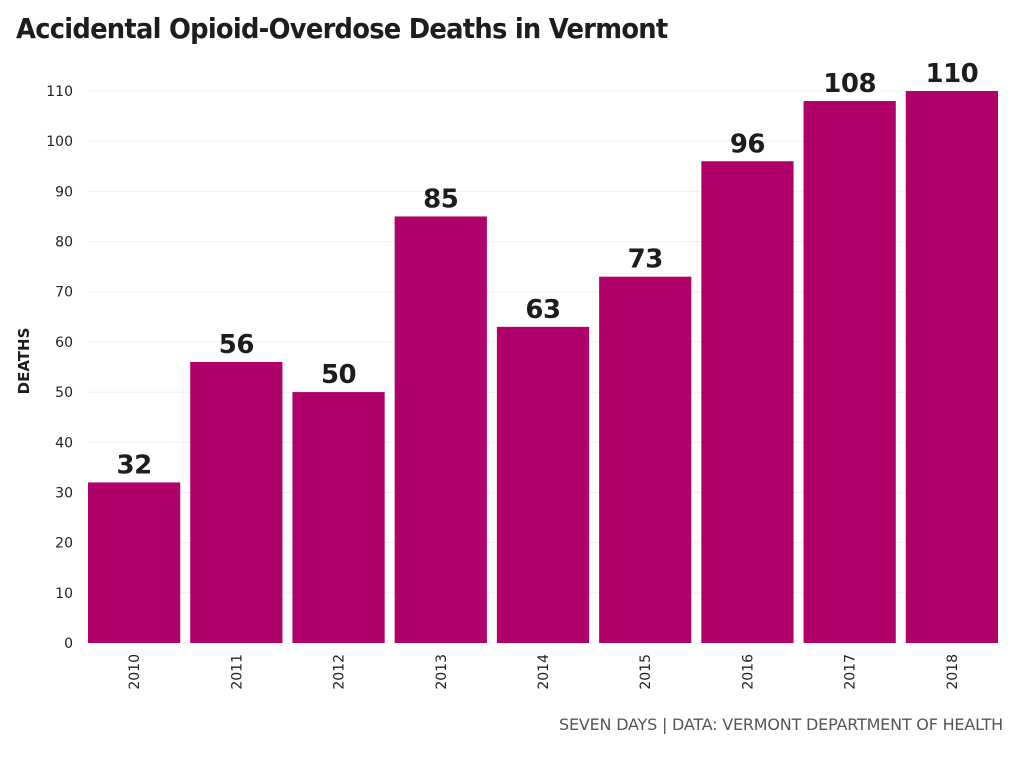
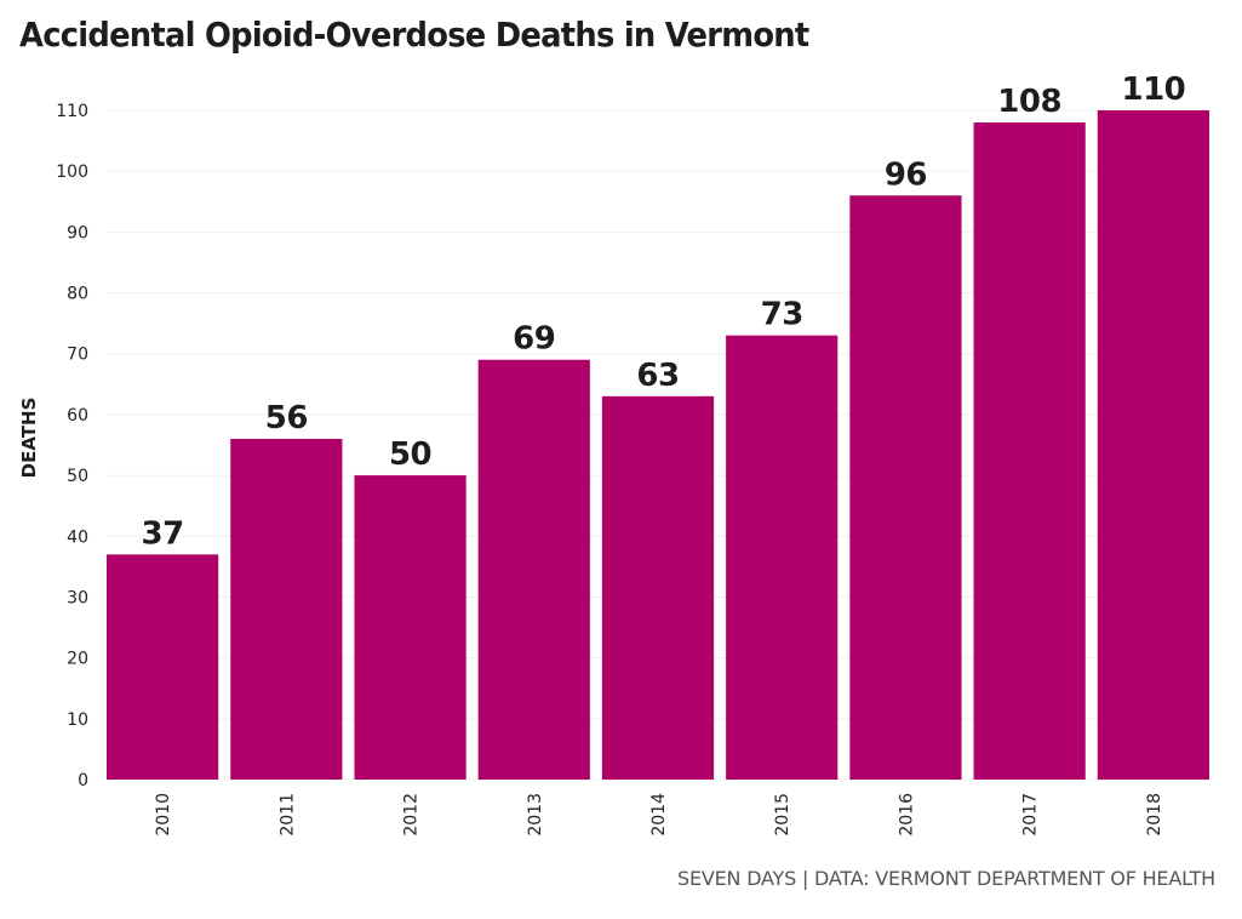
2010: 32 -> 37
2013: 85 -> 69
